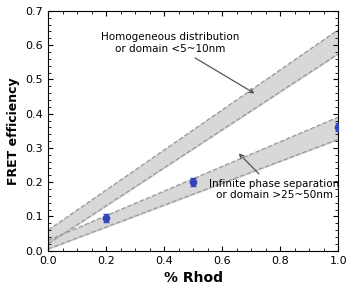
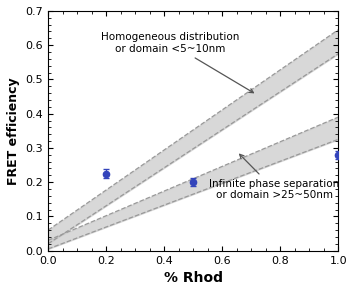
0.2: 0.095 -> 0.225
1.0: 0.360 -> 0.280
